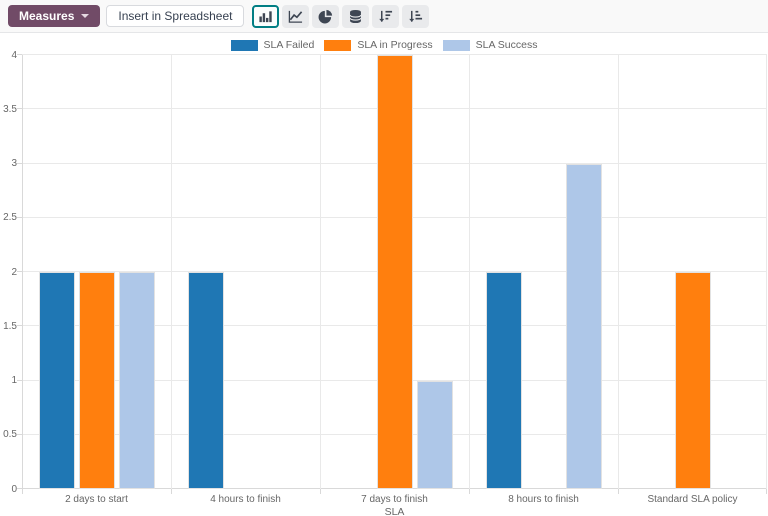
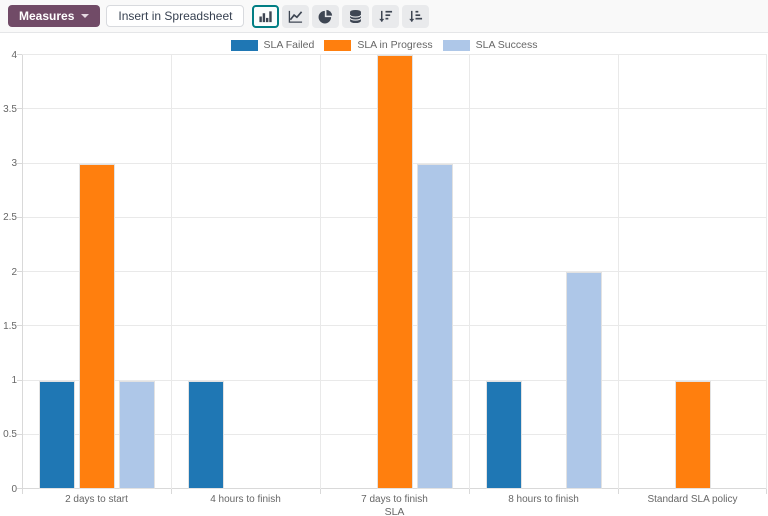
SLA Failed/2 days to start: 2 -> 1
SLA in Progress/2 days to start: 2 -> 3
SLA Success/2 days to start: 2 -> 1
SLA Failed/4 hours to finish: 2 -> 1
SLA Success/7 days to finish: 1 -> 3
SLA Failed/8 hours to finish: 2 -> 1
SLA Success/8 hours to finish: 3 -> 2
SLA in Progress/Standard SLA policy: 2 -> 1
